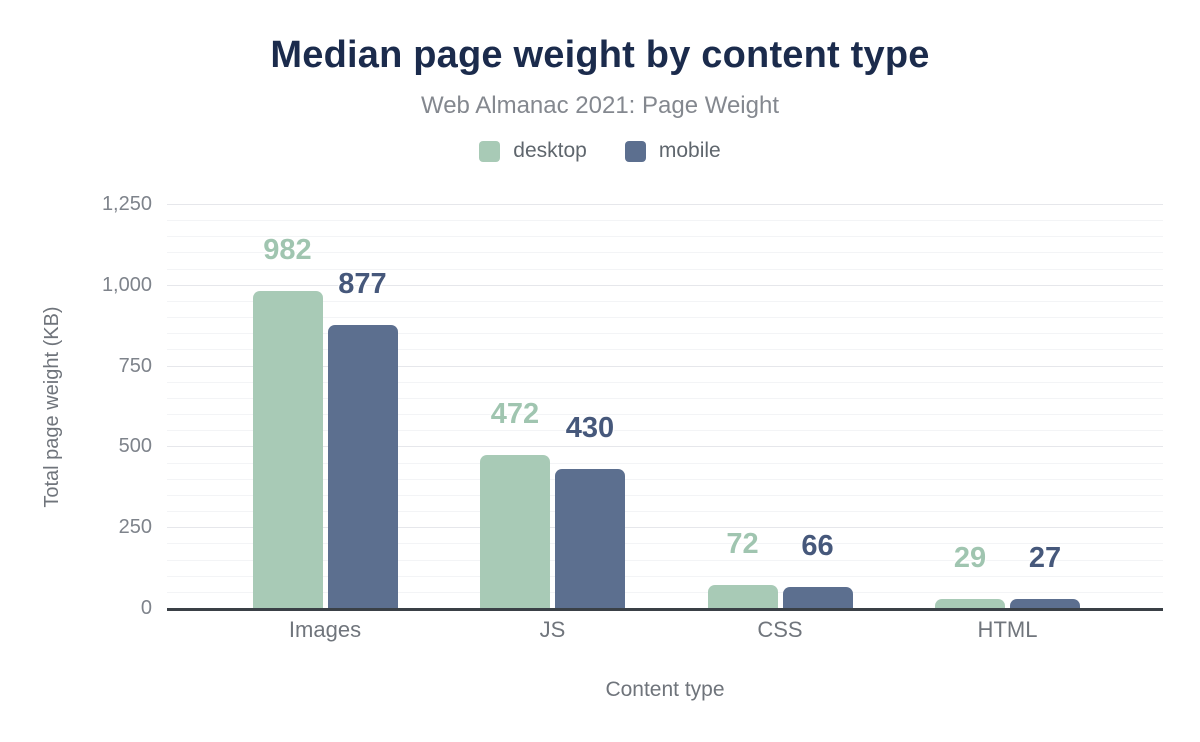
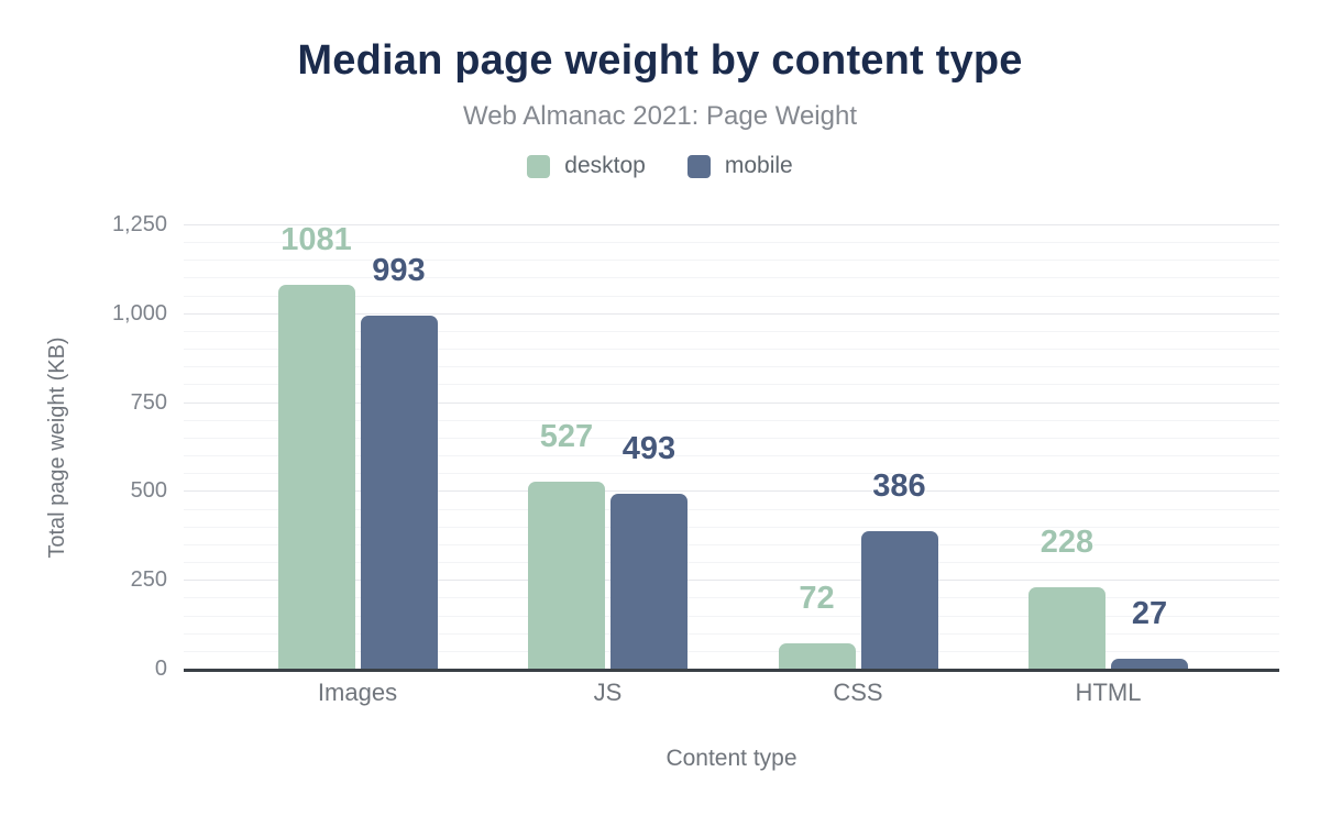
desktop/Images: 982 -> 1081
mobile/Images: 877 -> 993
desktop/JS: 472 -> 527
mobile/JS: 430 -> 493
mobile/CSS: 66 -> 386
desktop/HTML: 29 -> 228
